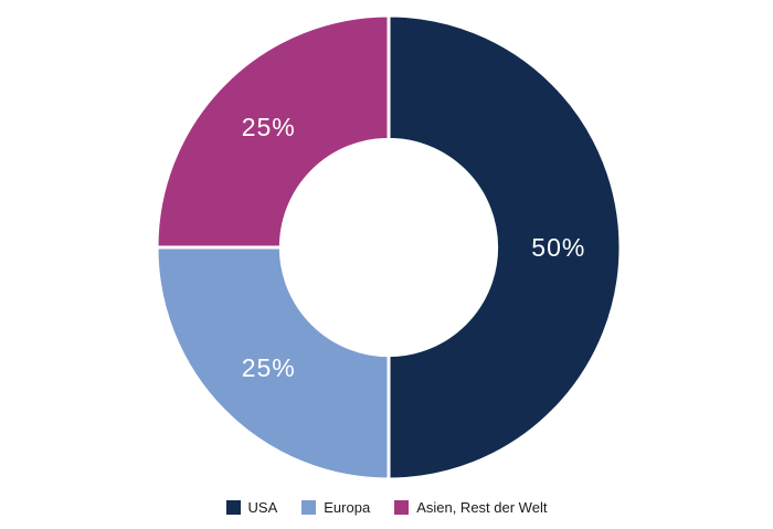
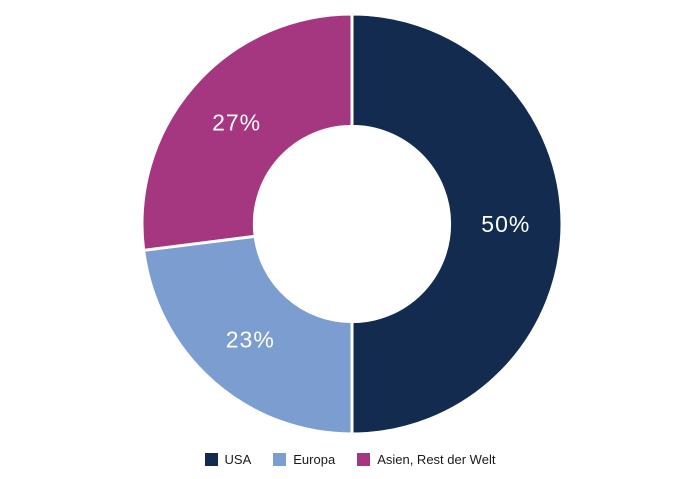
Europa: 25% -> 23%
Asien, Rest der Welt: 25% -> 27%
